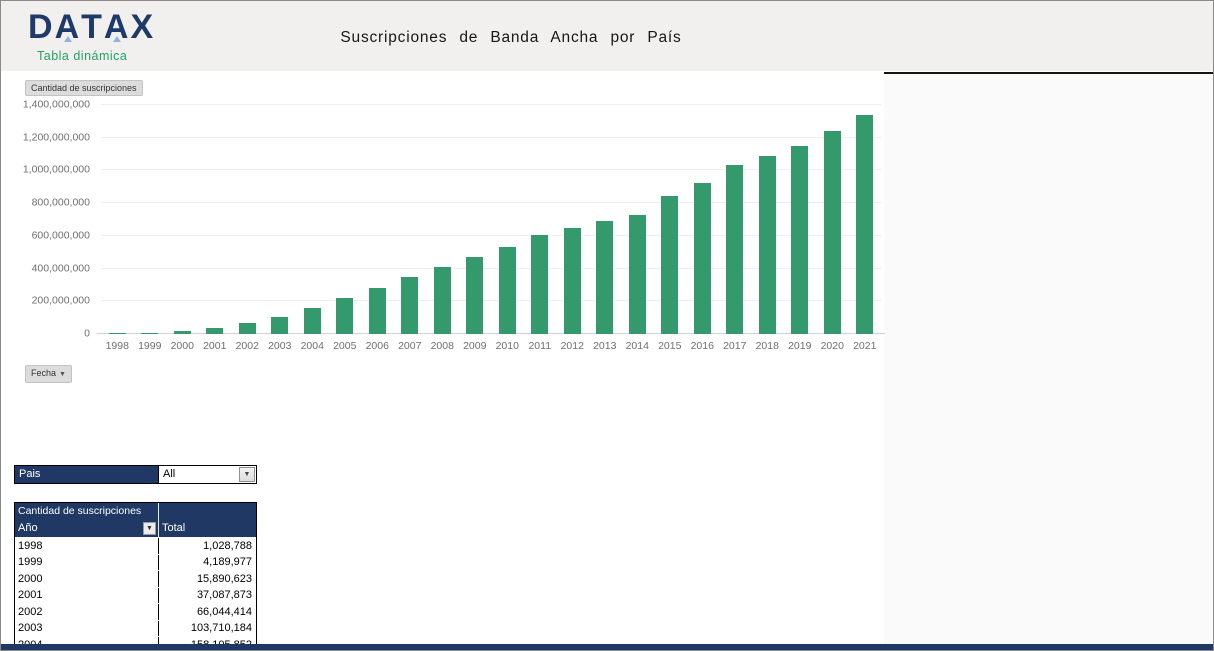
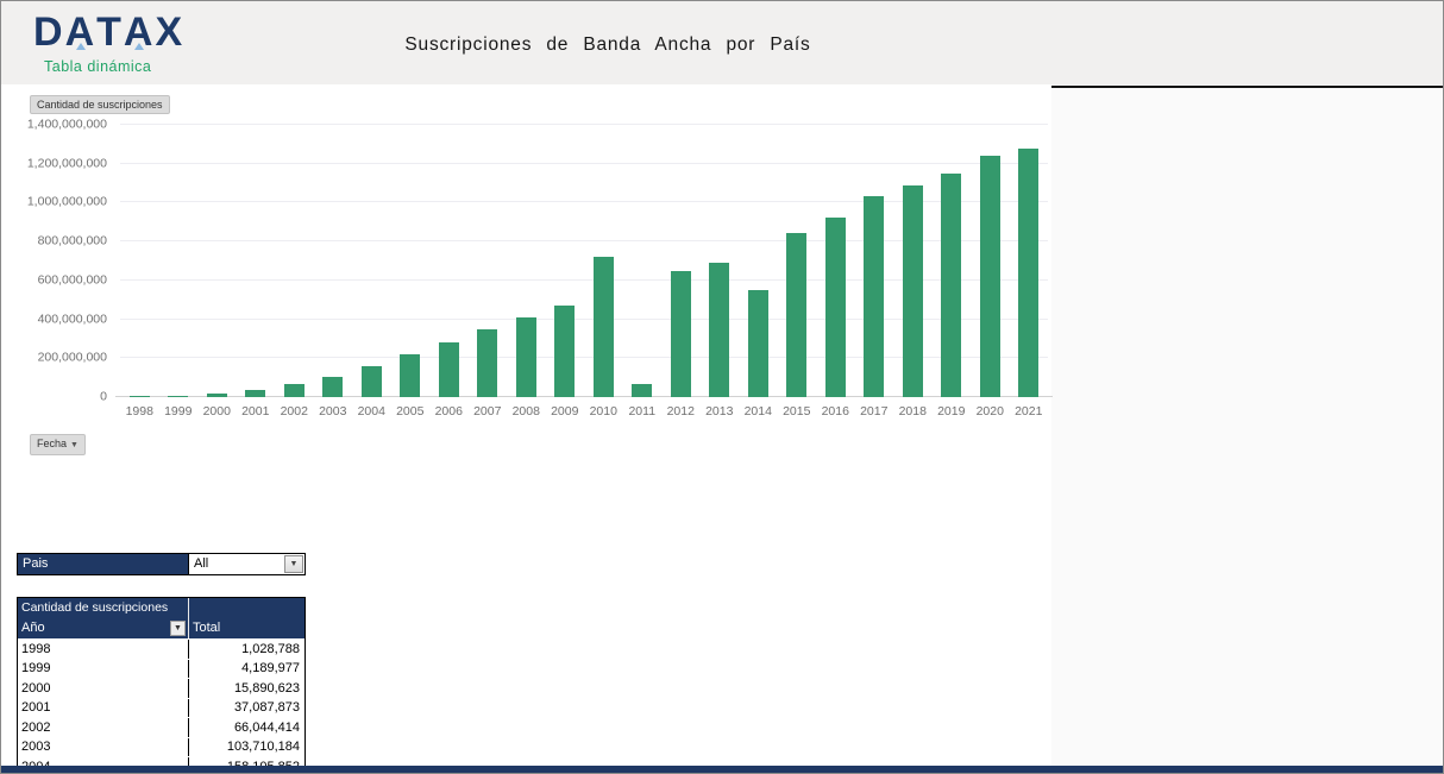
2010: 530000000 -> 720000000
2011: 600000000 -> 70000000
2014: 730000000 -> 550000000
2021: 1340000000 -> 1280000000
